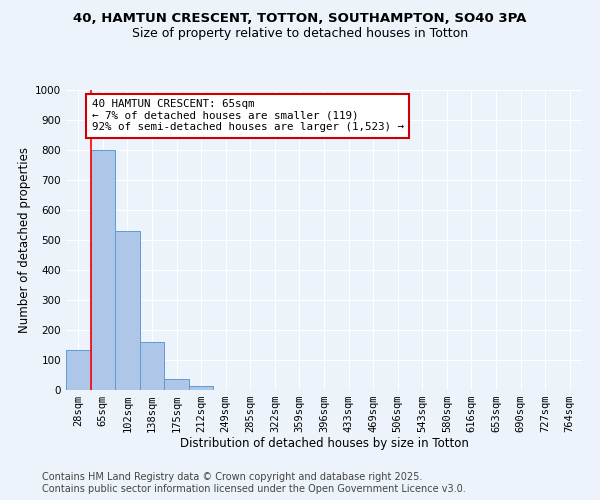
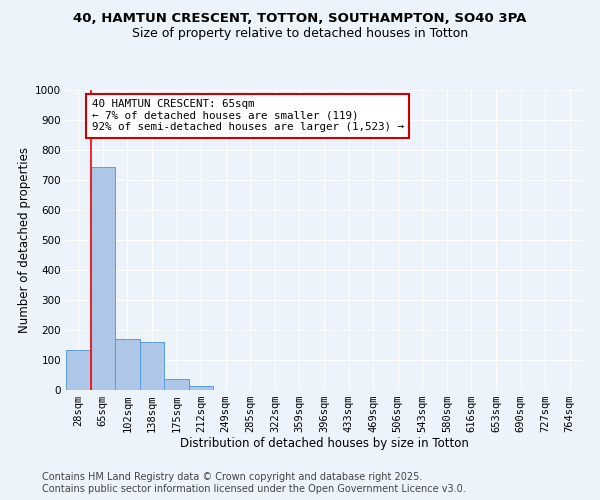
65sqm: 800 -> 745
102sqm: 530 -> 170
